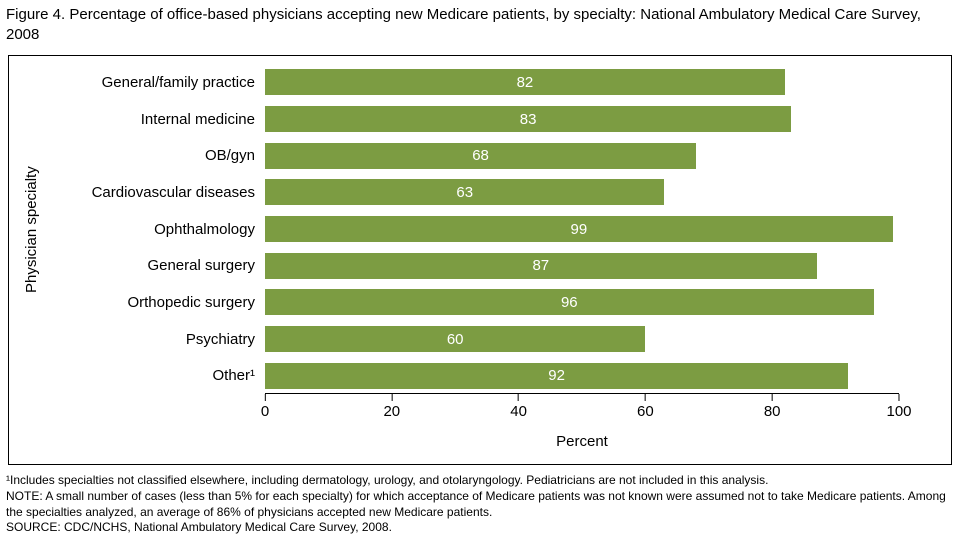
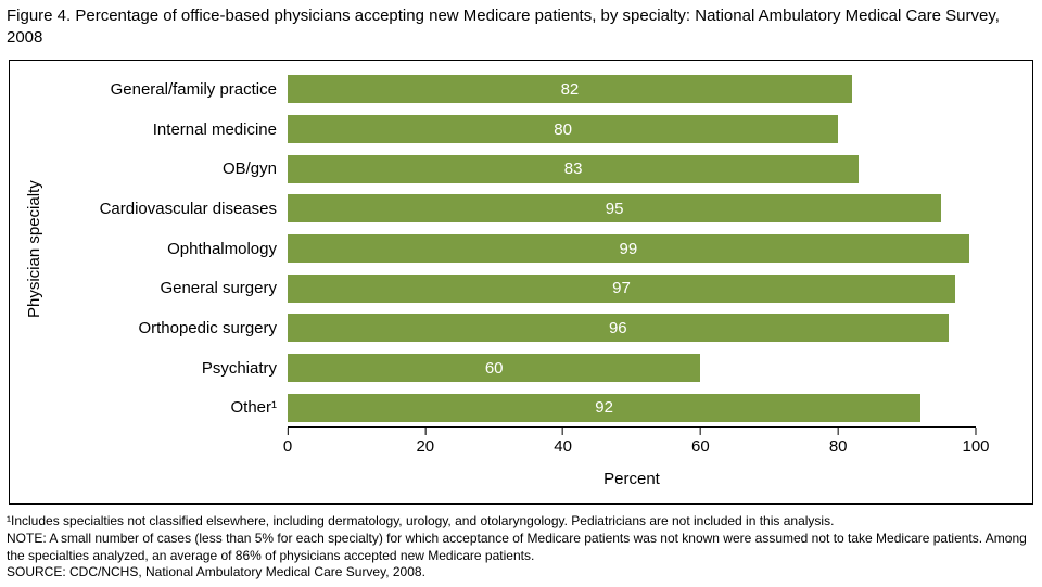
Internal medicine: 83 -> 80
OB/gyn: 68 -> 83
Cardiovascular diseases: 63 -> 95
General surgery: 87 -> 97
